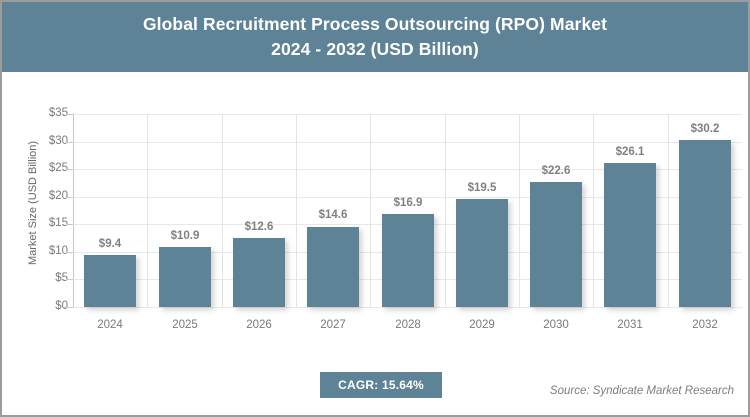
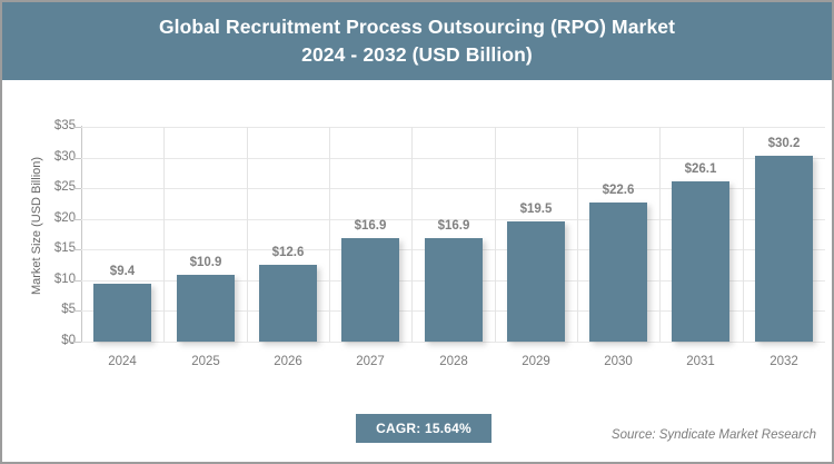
2027: $14.6 -> $16.9
